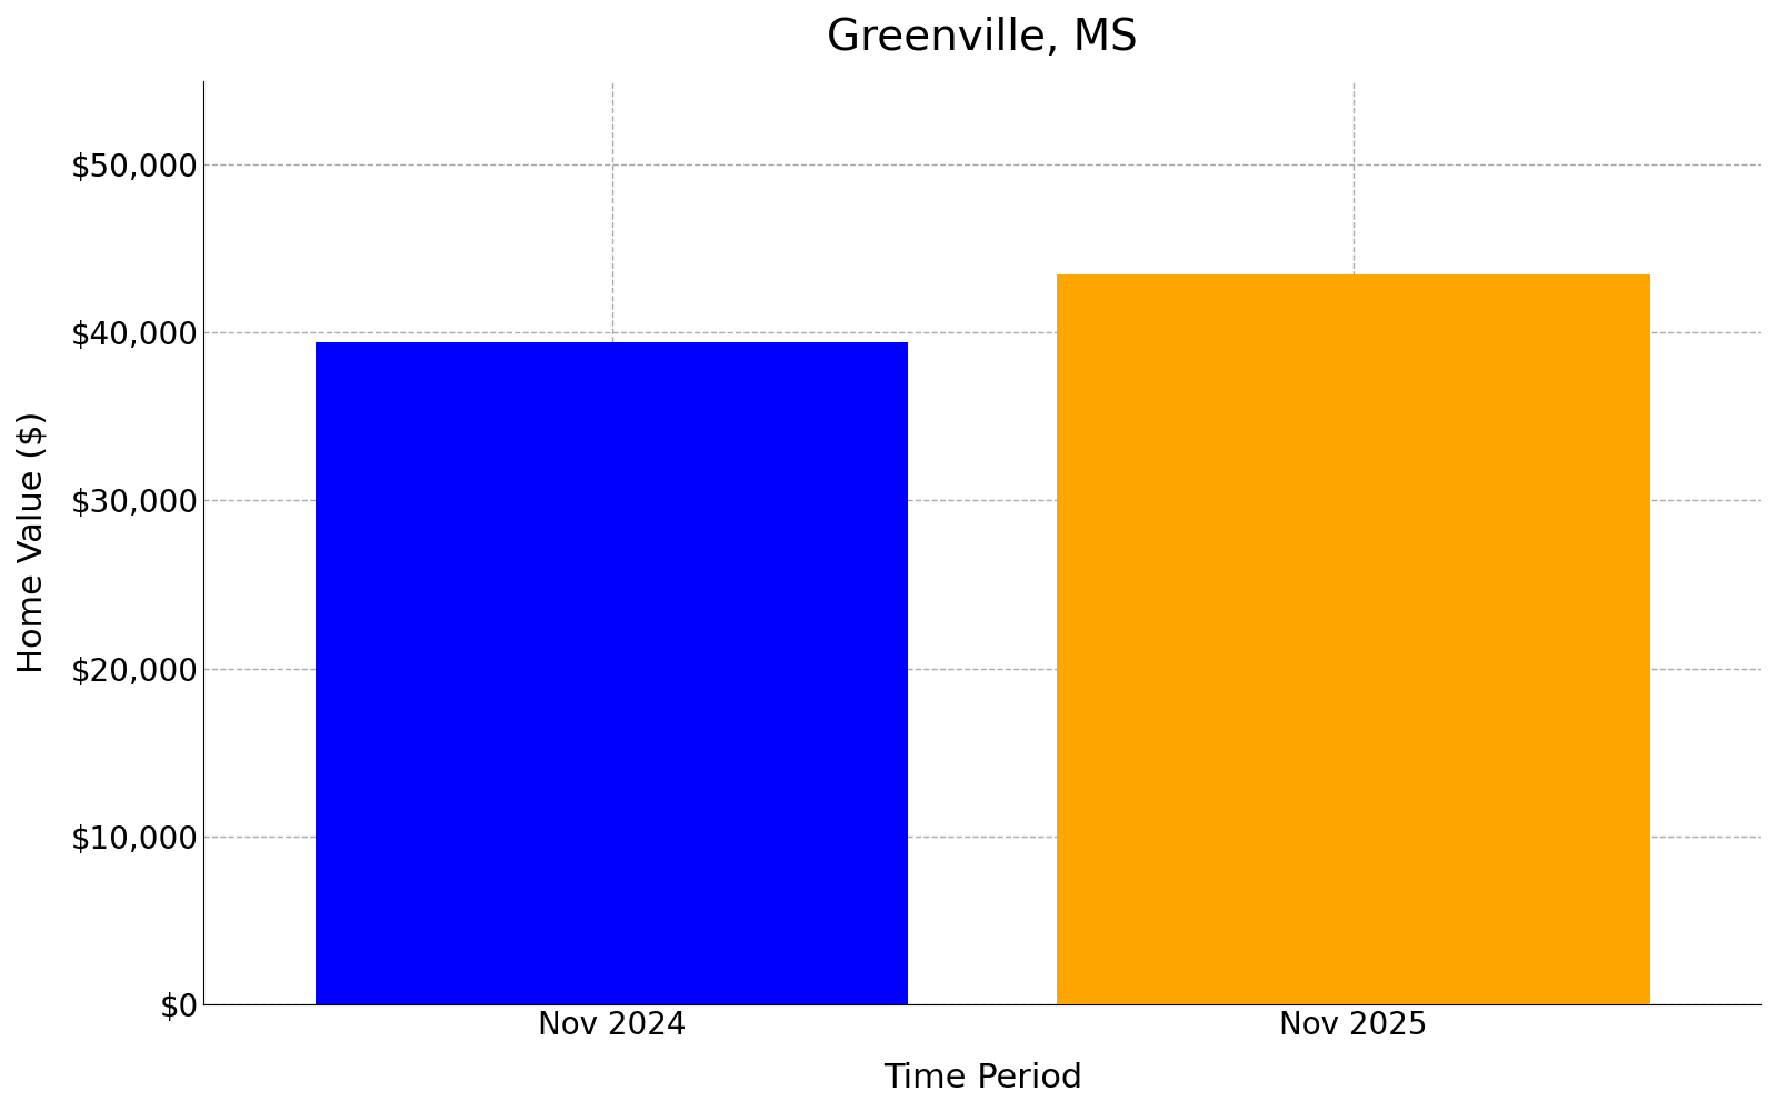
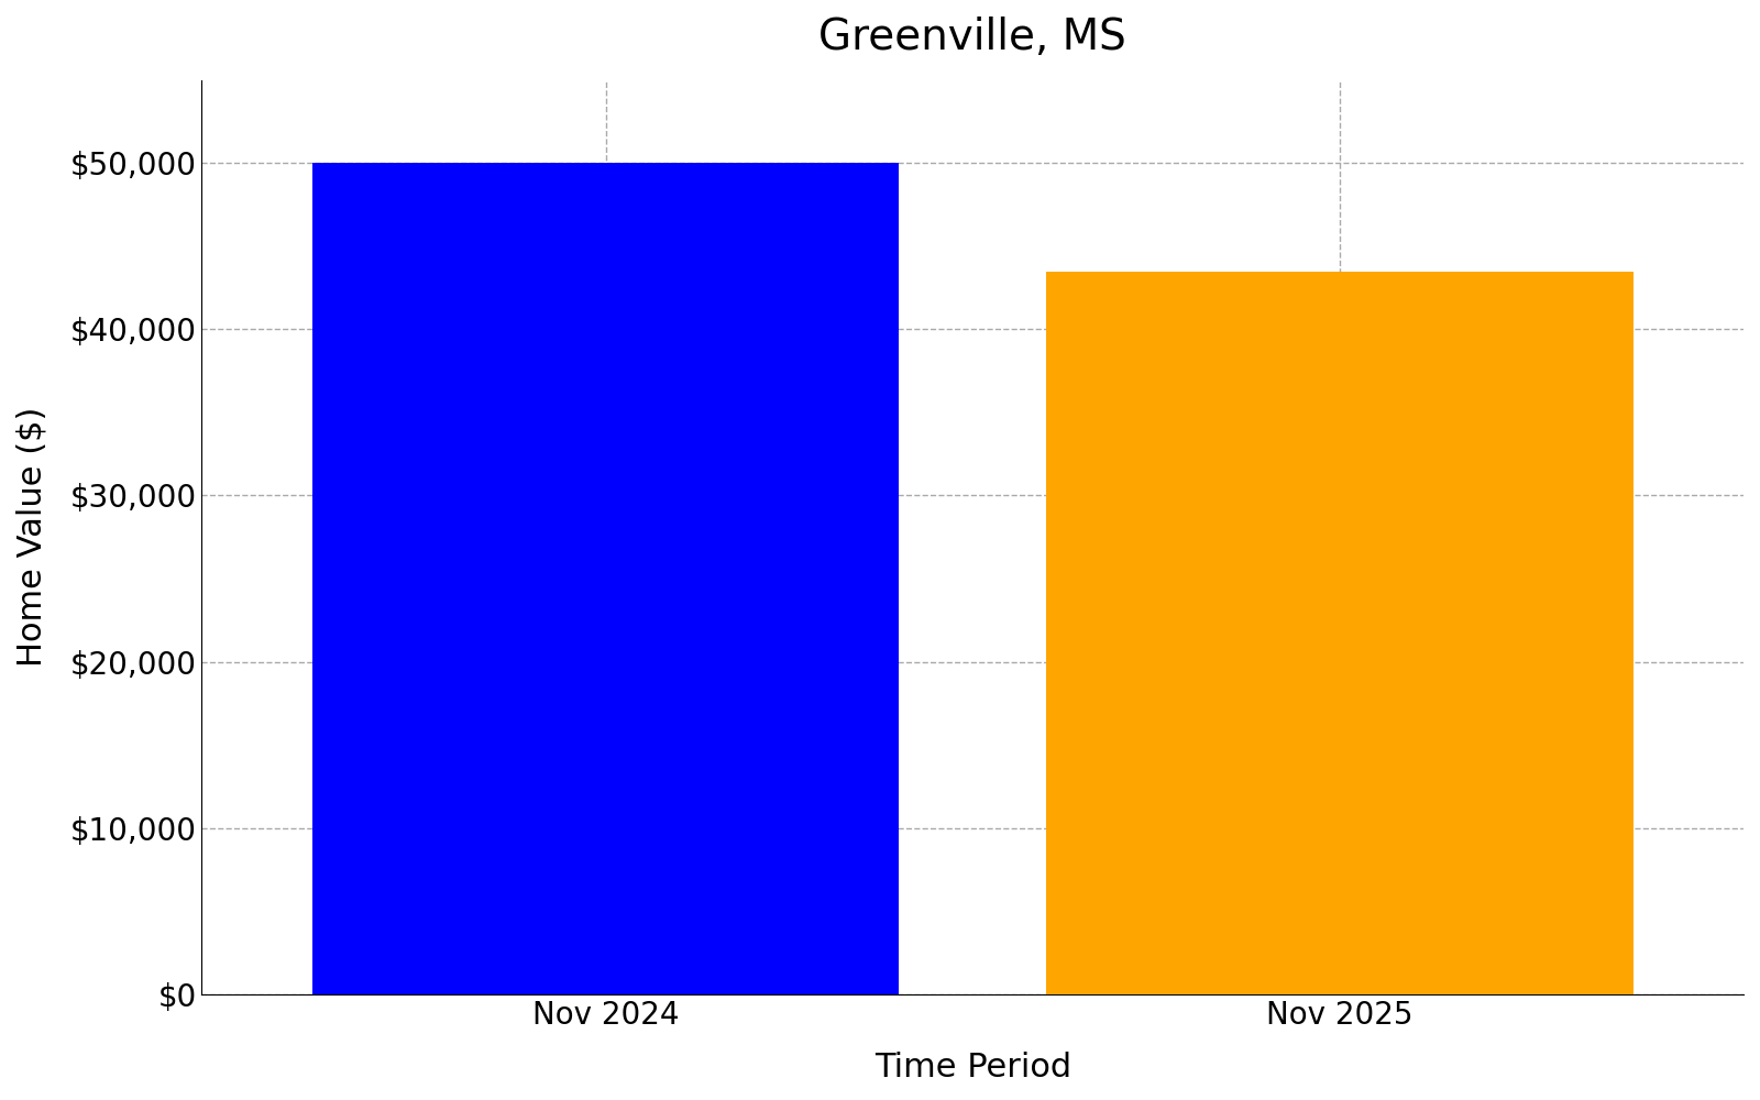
Nov 2024: $39,400 -> $50,000
